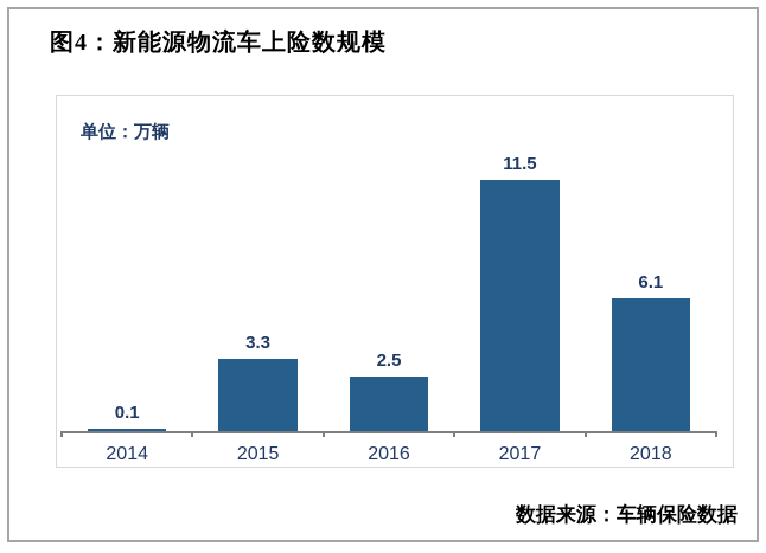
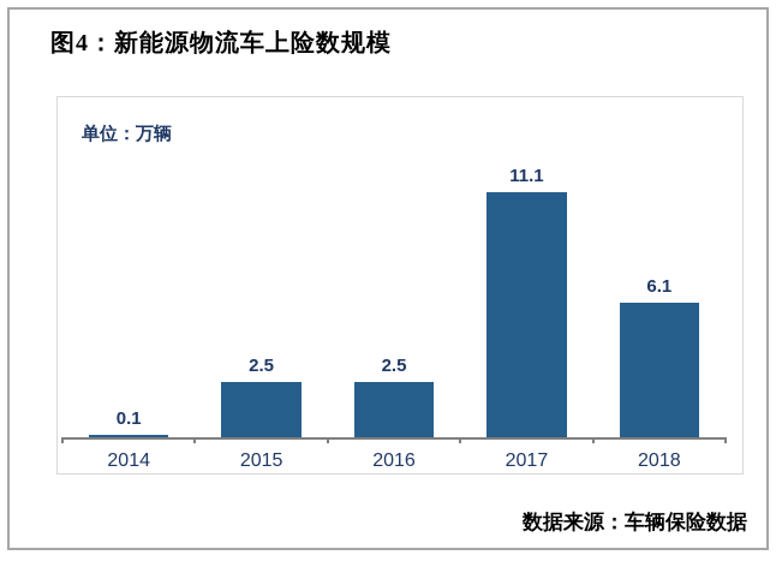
2015: 3.3 -> 2.5
2017: 11.5 -> 11.1
